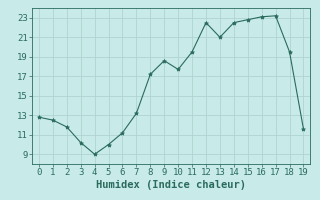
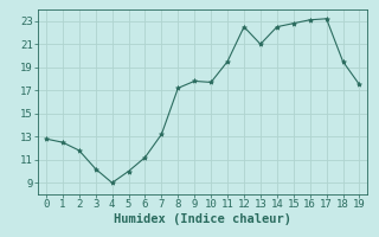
9: 18.6 -> 17.8
19: 11.6 -> 17.5
